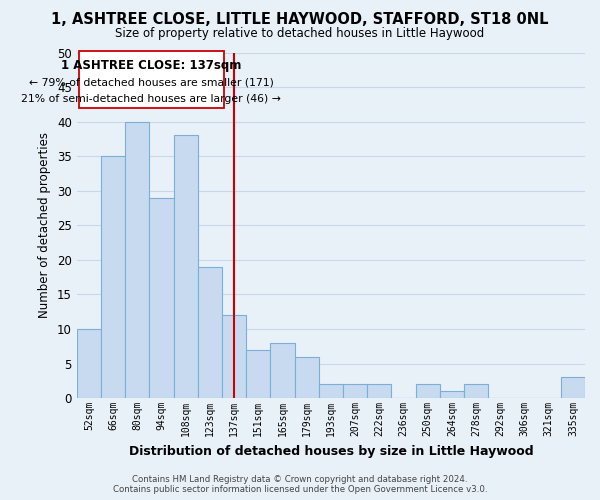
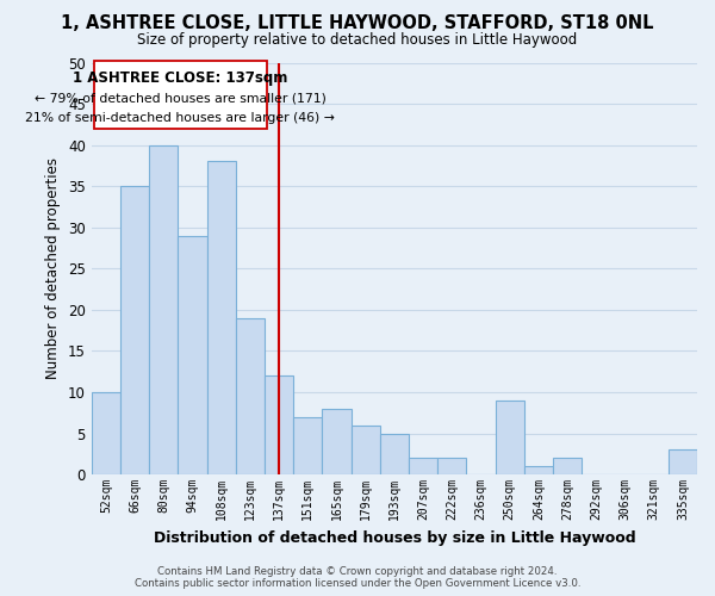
193sqm: 2 -> 5
250sqm: 2 -> 9
